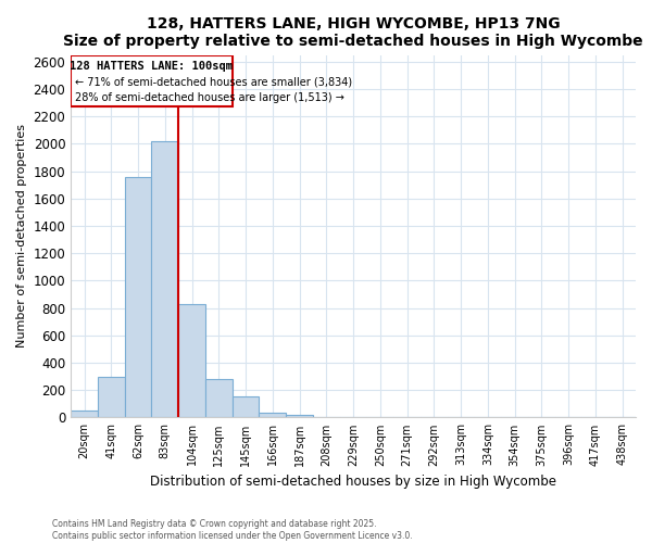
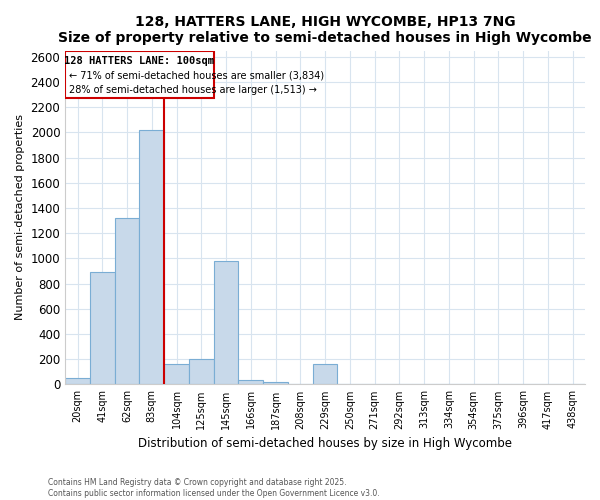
41sqm: 300 -> 890
62sqm: 1760 -> 1320
104sqm: 830 -> 160
125sqm: 280 -> 200
145sqm: 160 -> 980
229sqm: 0 -> 160
